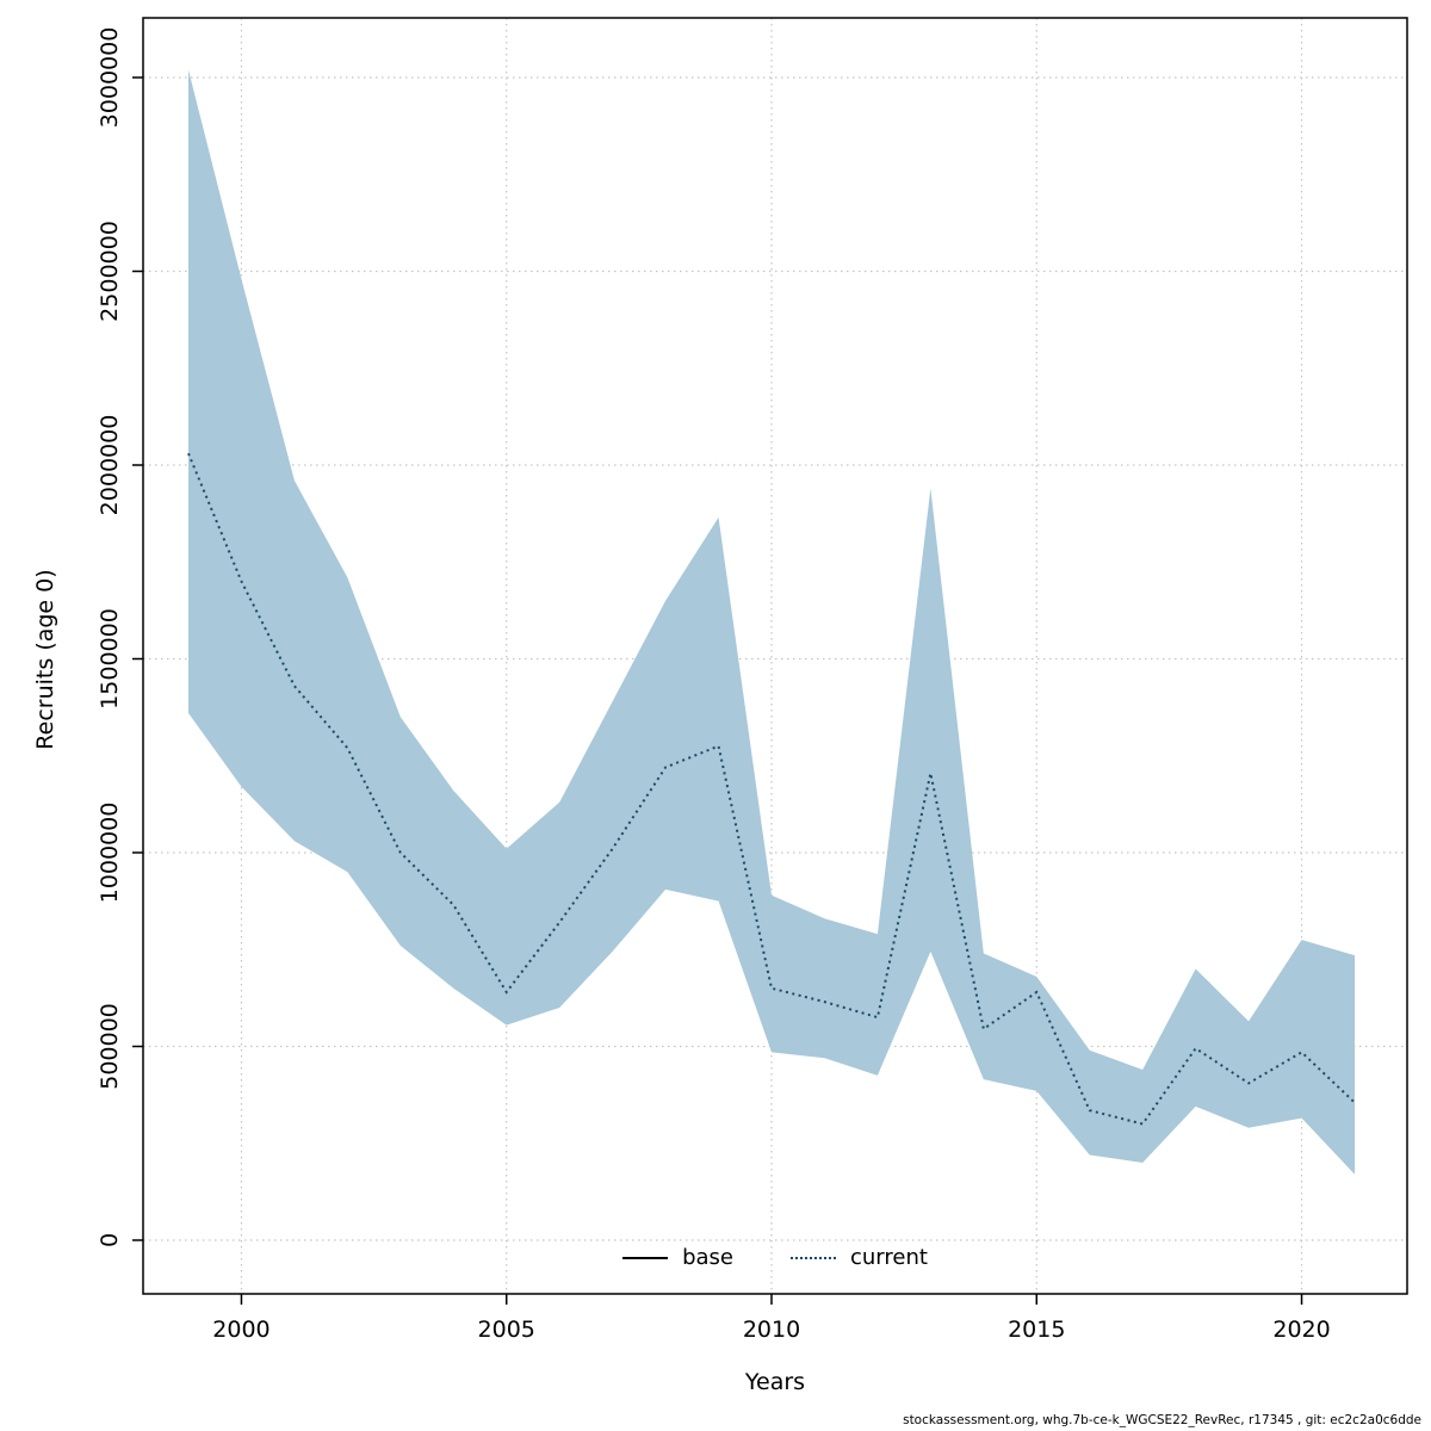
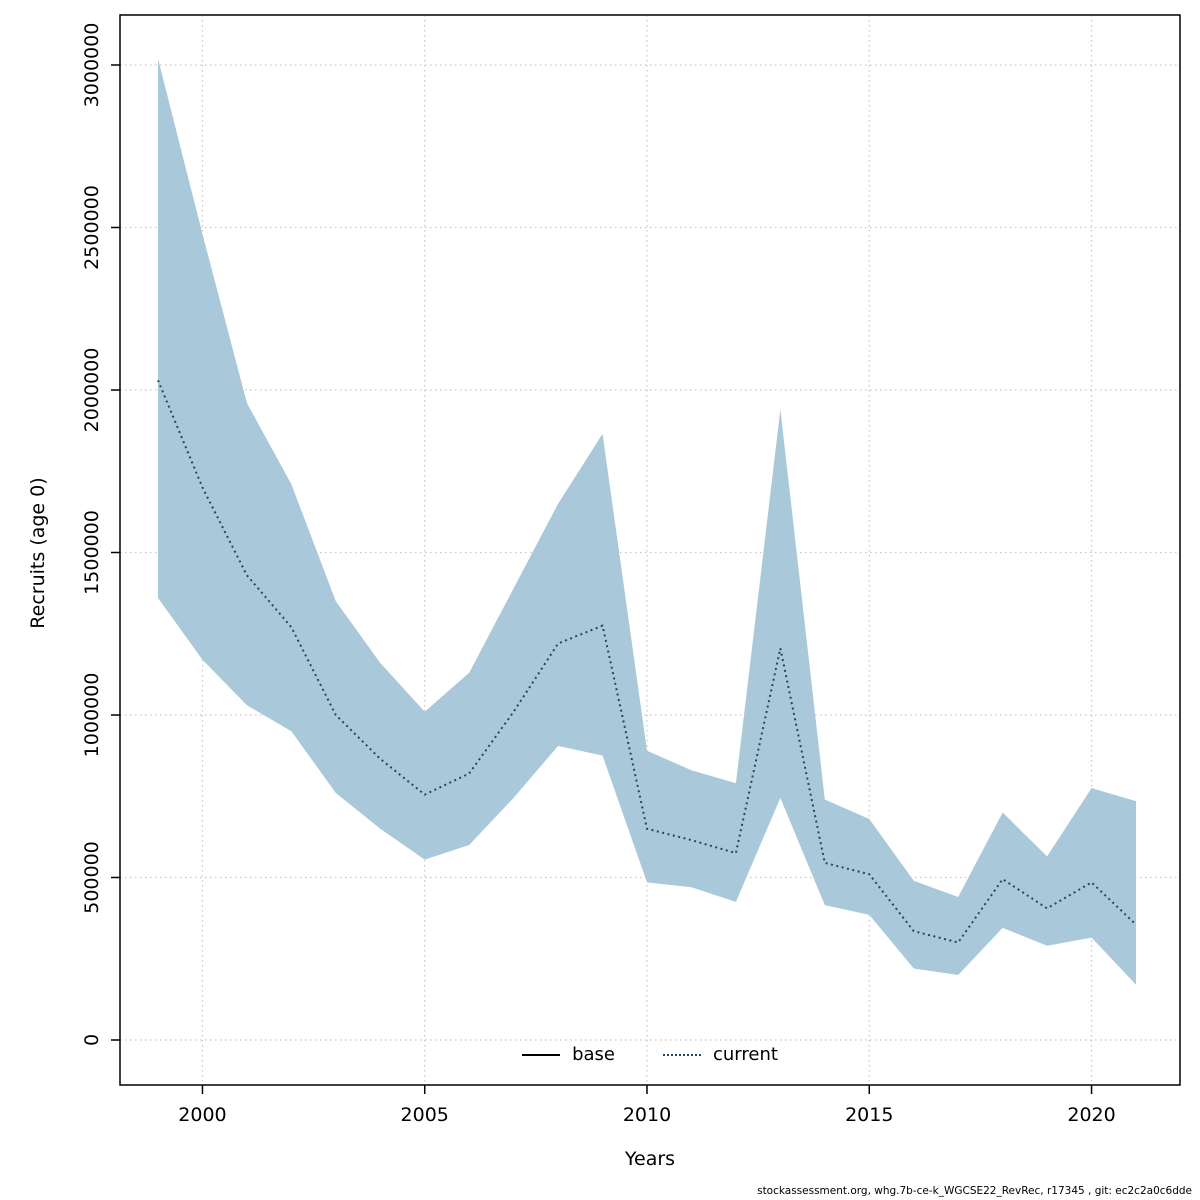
2005: 640000 -> 760000
2015: 640000 -> 510000
